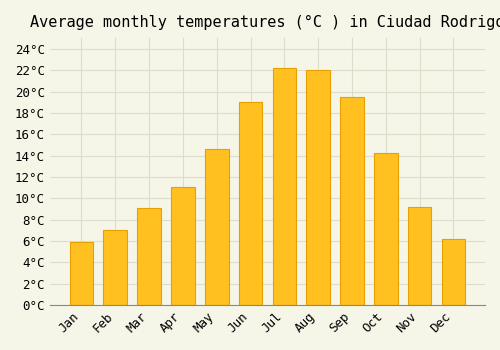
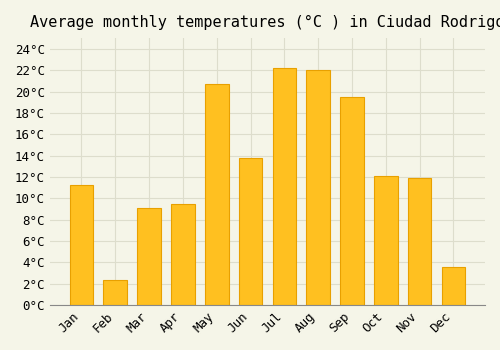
Jan: 5.9°C -> 11.2°C
Feb: 7.0°C -> 2.3°C
Apr: 11.1°C -> 9.5°C
May: 14.6°C -> 20.7°C
Jun: 19.0°C -> 13.8°C
Oct: 14.2°C -> 12.1°C
Nov: 9.2°C -> 11.9°C
Dec: 6.2°C -> 3.6°C
